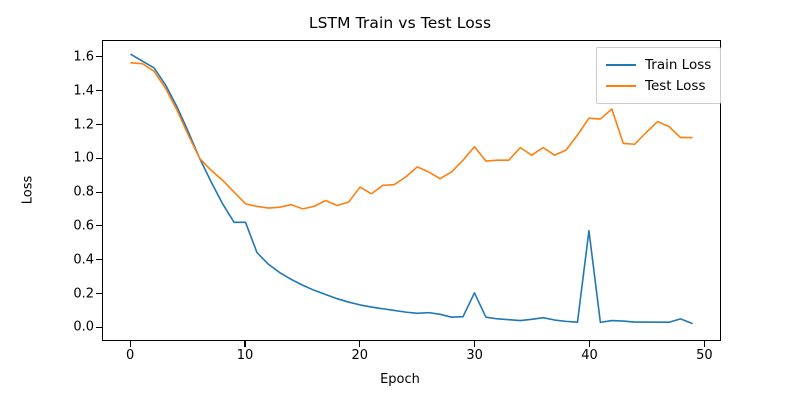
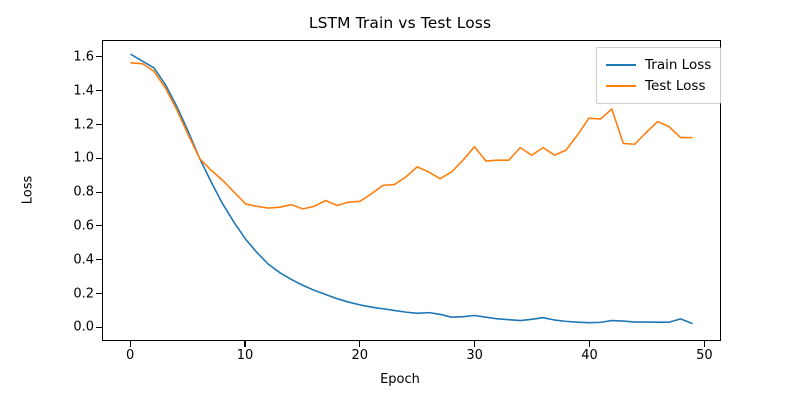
Train Loss/10: 0.62 -> 0.52
Test Loss/20: 0.83 -> 0.74
Train Loss/30: 0.20 -> 0.07
Train Loss/40: 0.57 -> 0.02
